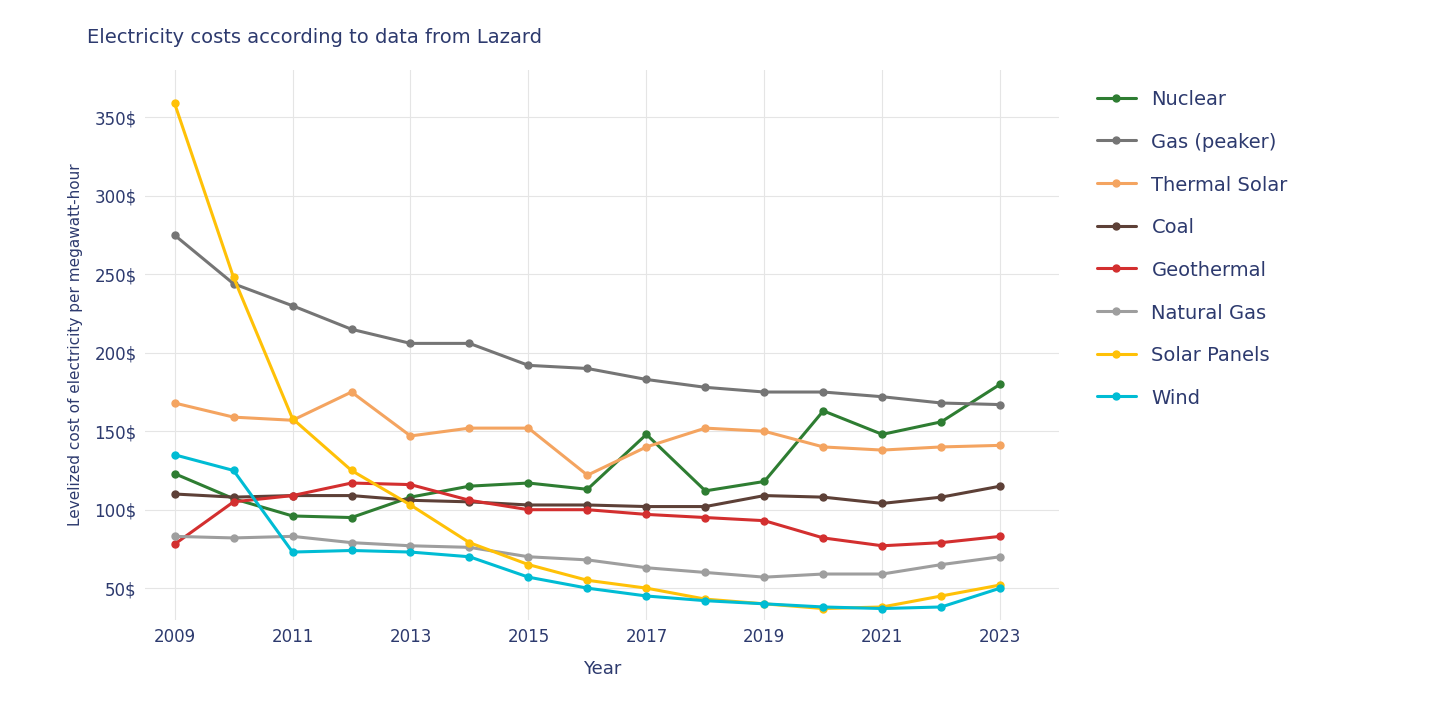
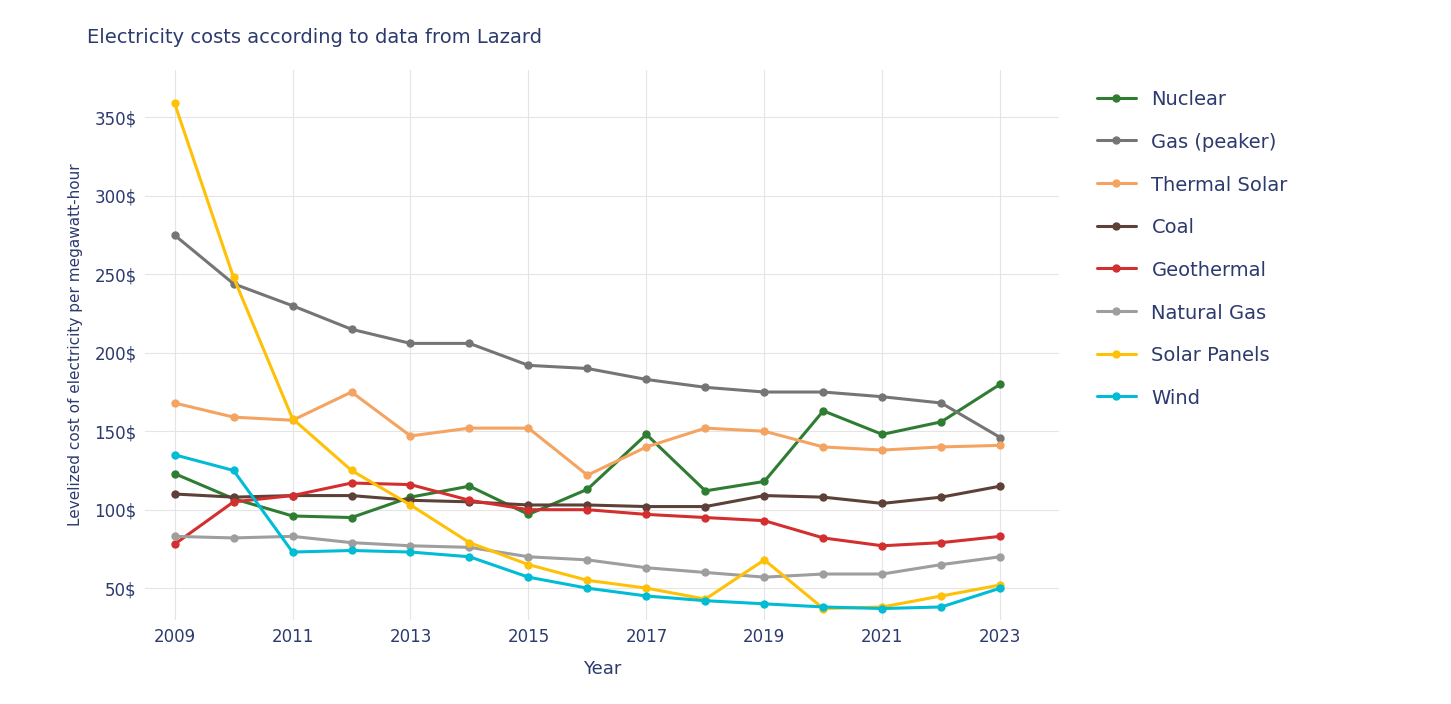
Nuclear/2015: 117$ -> 97$
Solar Panels/2019: 40$ -> 68$
Gas (peaker)/2023: 167$ -> 146$
